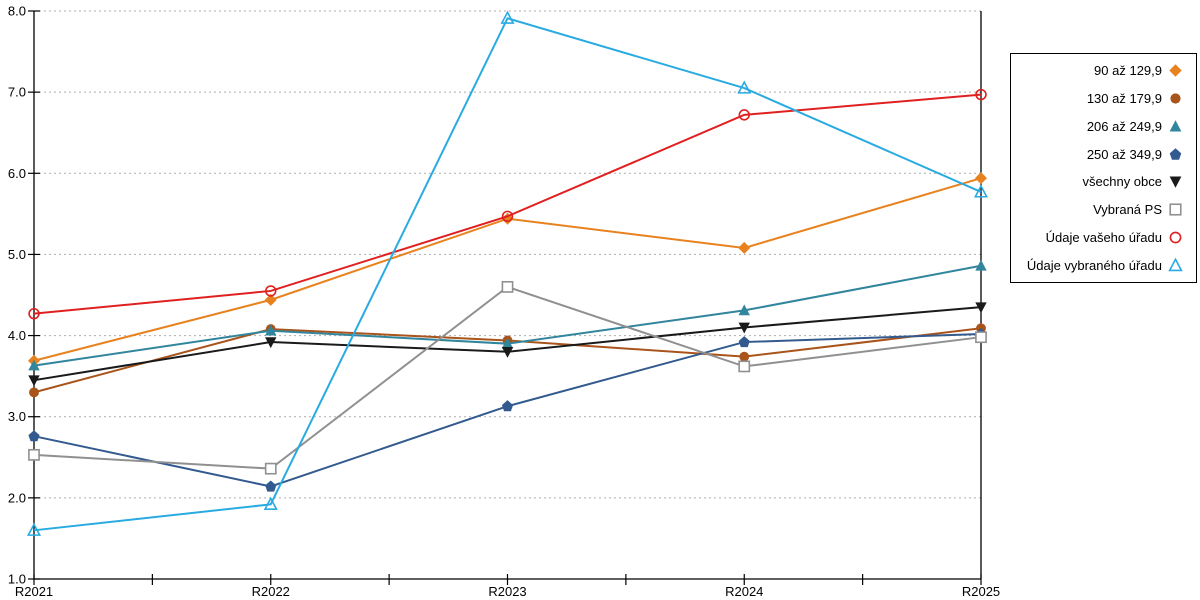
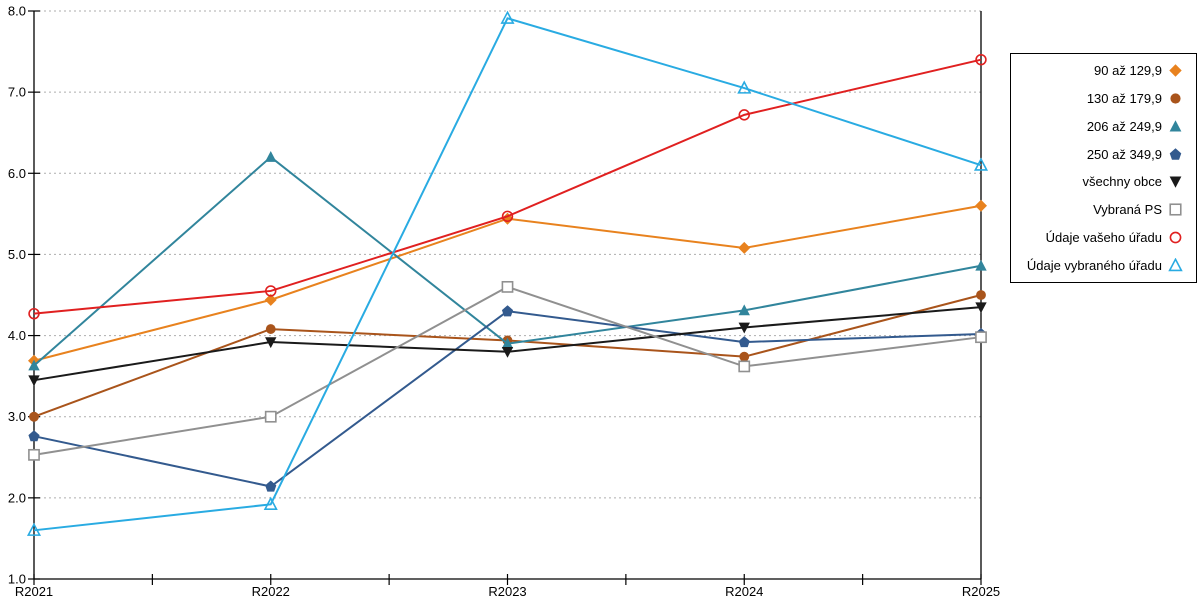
130 až 179,9/R2021: 3.3 -> 3.0
206 až 249,9/R2022: 4.1 -> 6.2
Vybraná PS/R2022: 2.4 -> 3.0
250 až 349,9/R2023: 3.1 -> 4.3
90 až 129,9/R2025: 5.9 -> 5.6
130 až 179,9/R2025: 4.1 -> 4.5
Údaje vašeho úřadu/R2025: 7.0 -> 7.4
Údaje vybraného úřadu/R2025: 5.8 -> 6.1
